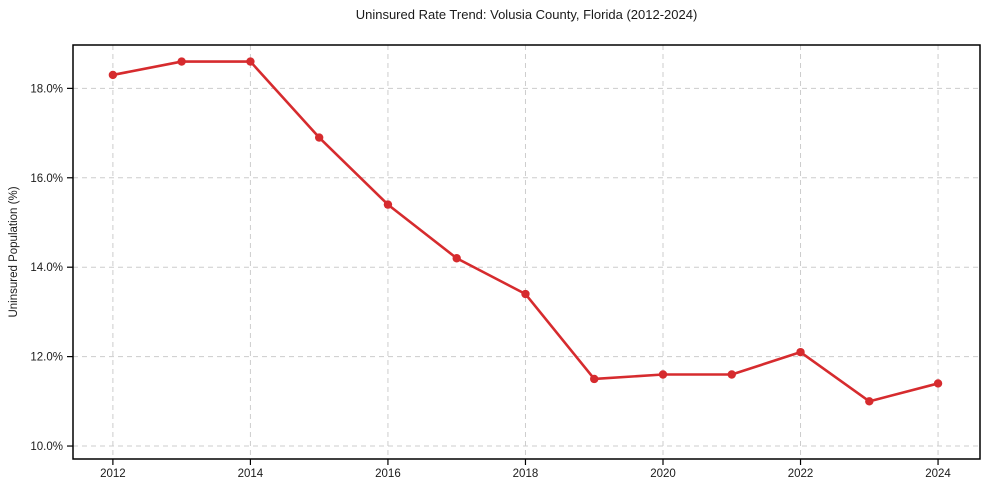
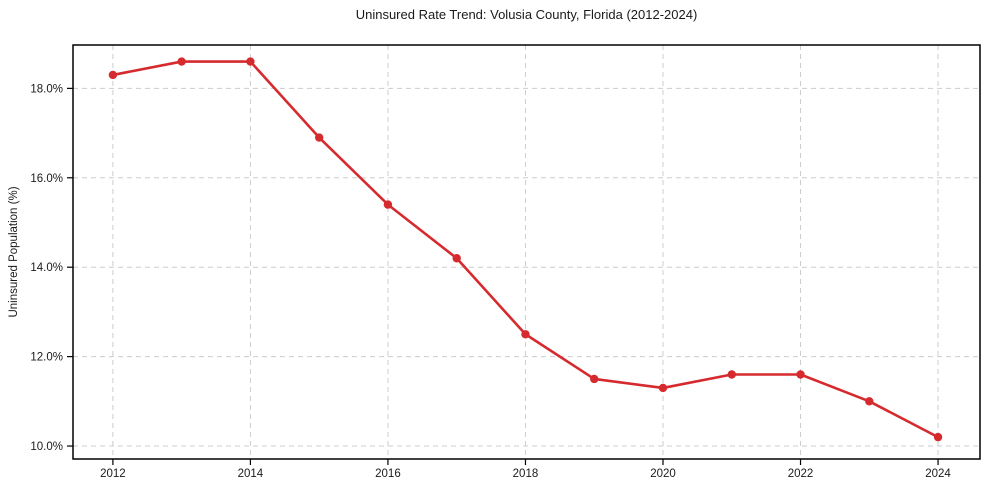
2018: 13.4% -> 12.5%
2020: 11.6% -> 11.3%
2022: 12.1% -> 11.6%
2024: 11.4% -> 10.2%
